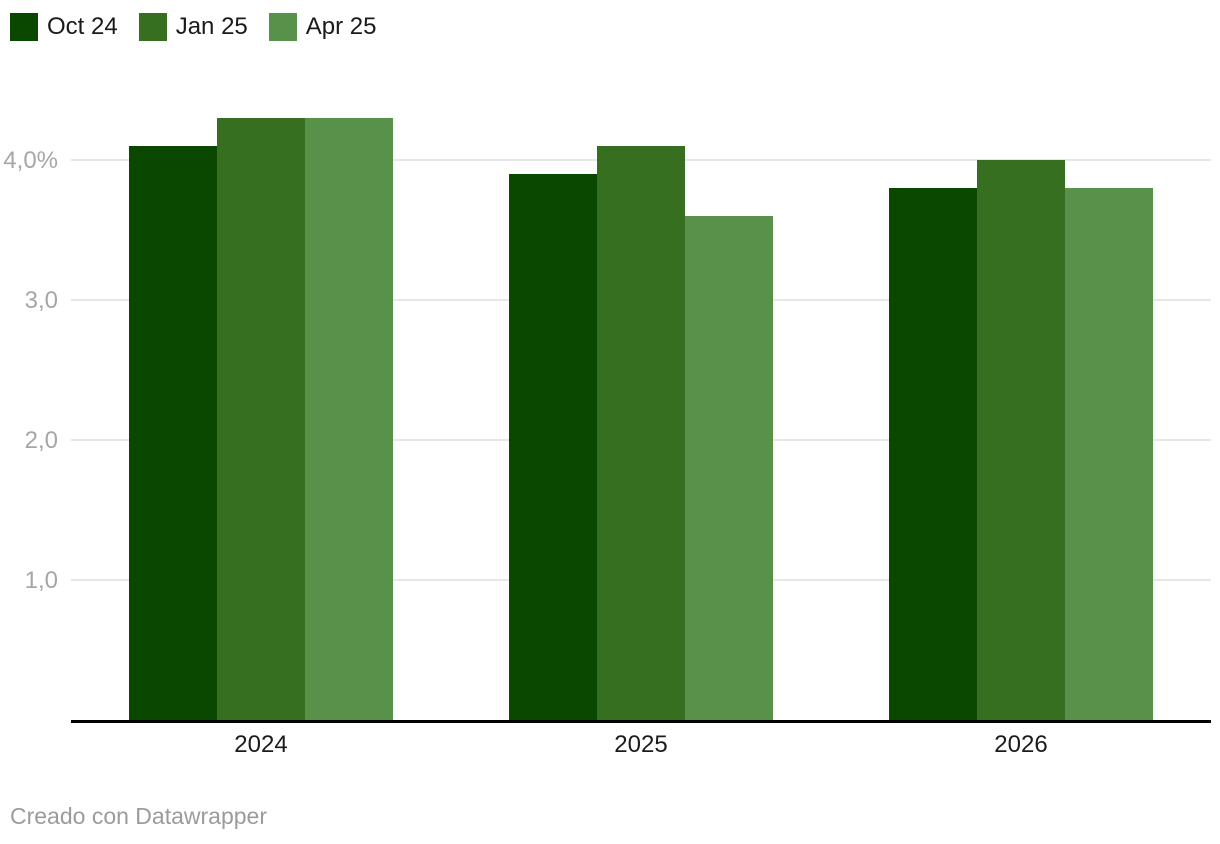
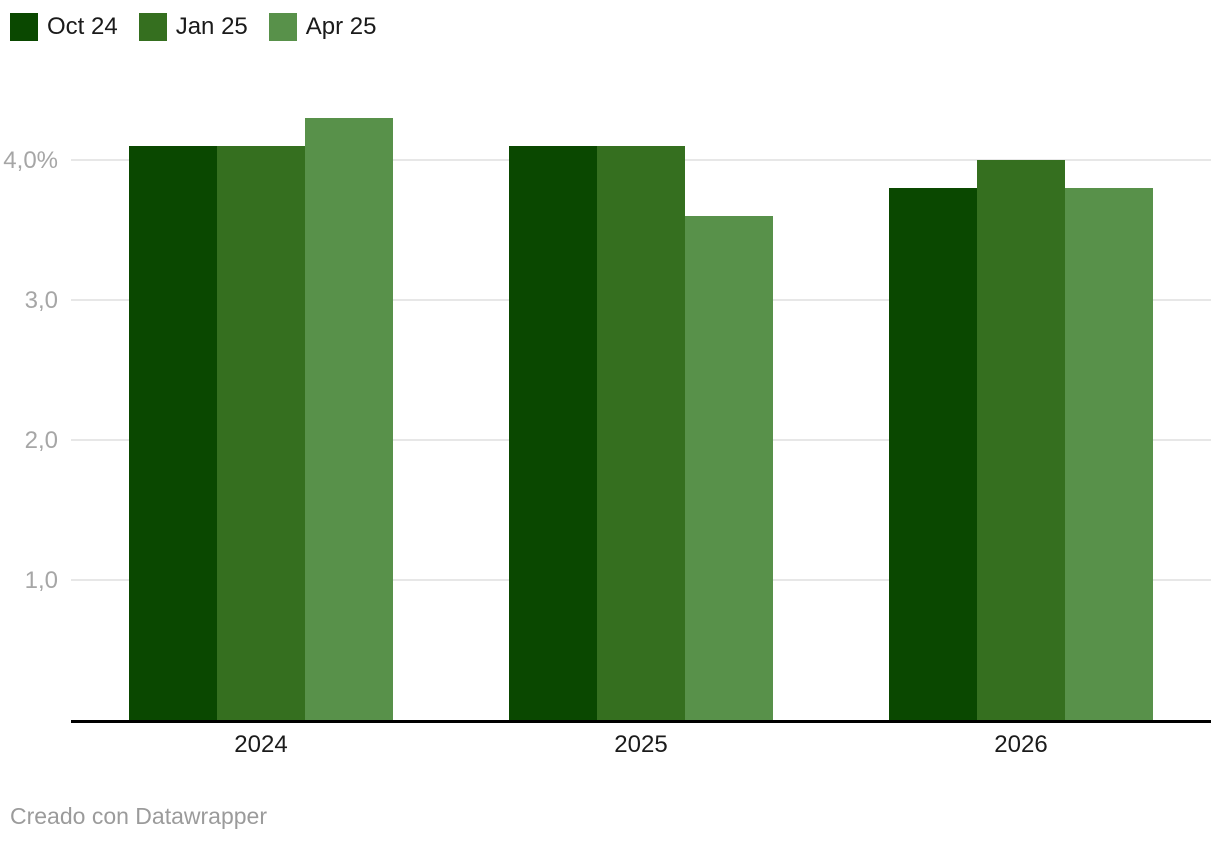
Jan 25/2024: 4,3% -> 4,1%
Oct 24/2025: 3,9% -> 4,1%
